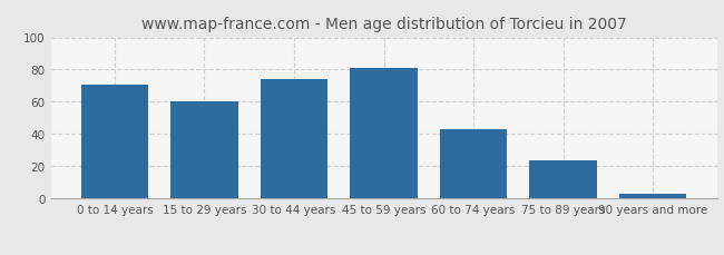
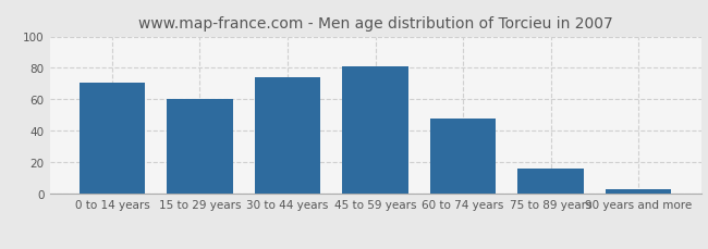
60 to 74 years: 43 -> 48
75 to 89 years: 24 -> 16
